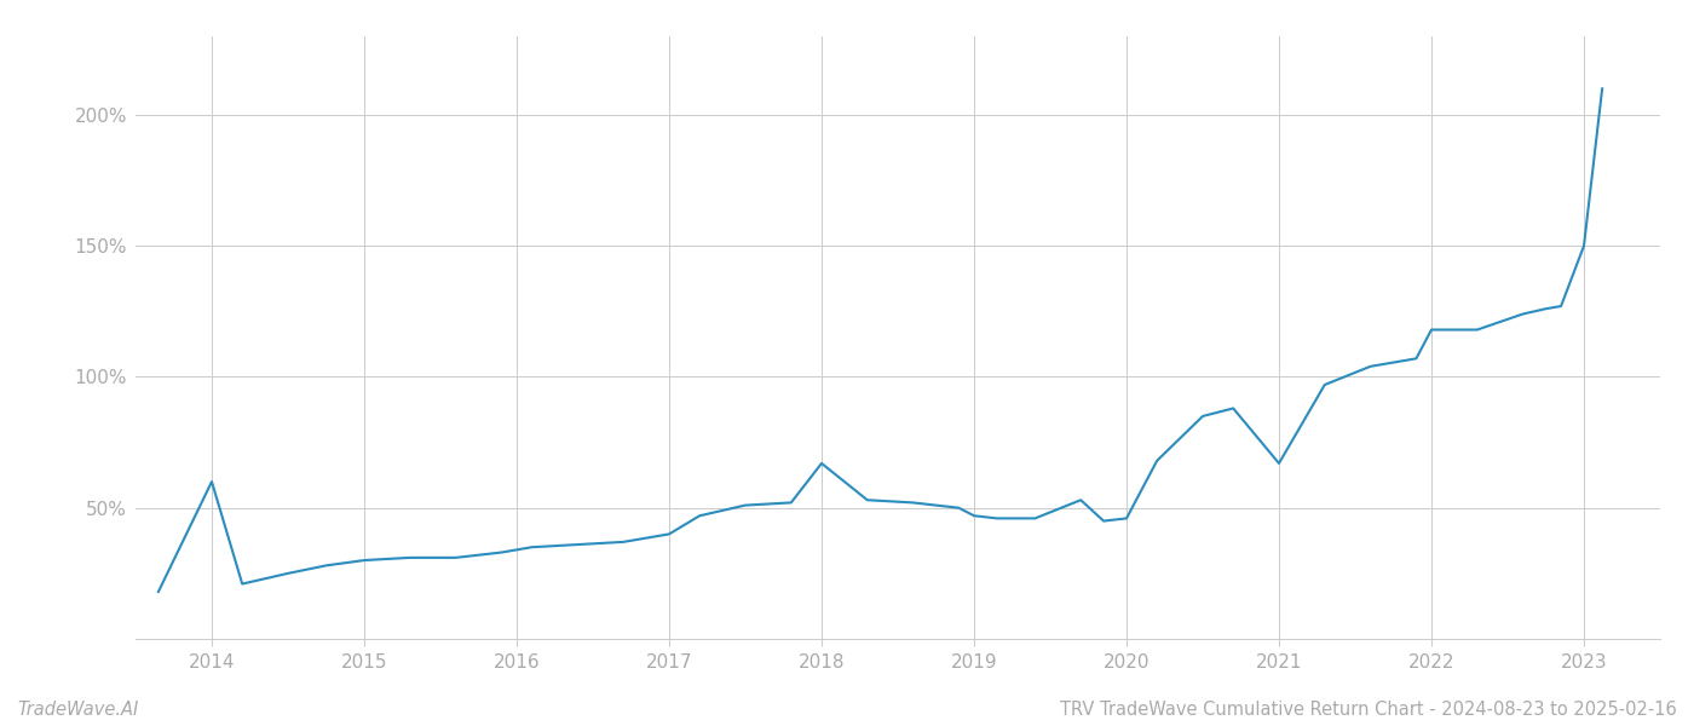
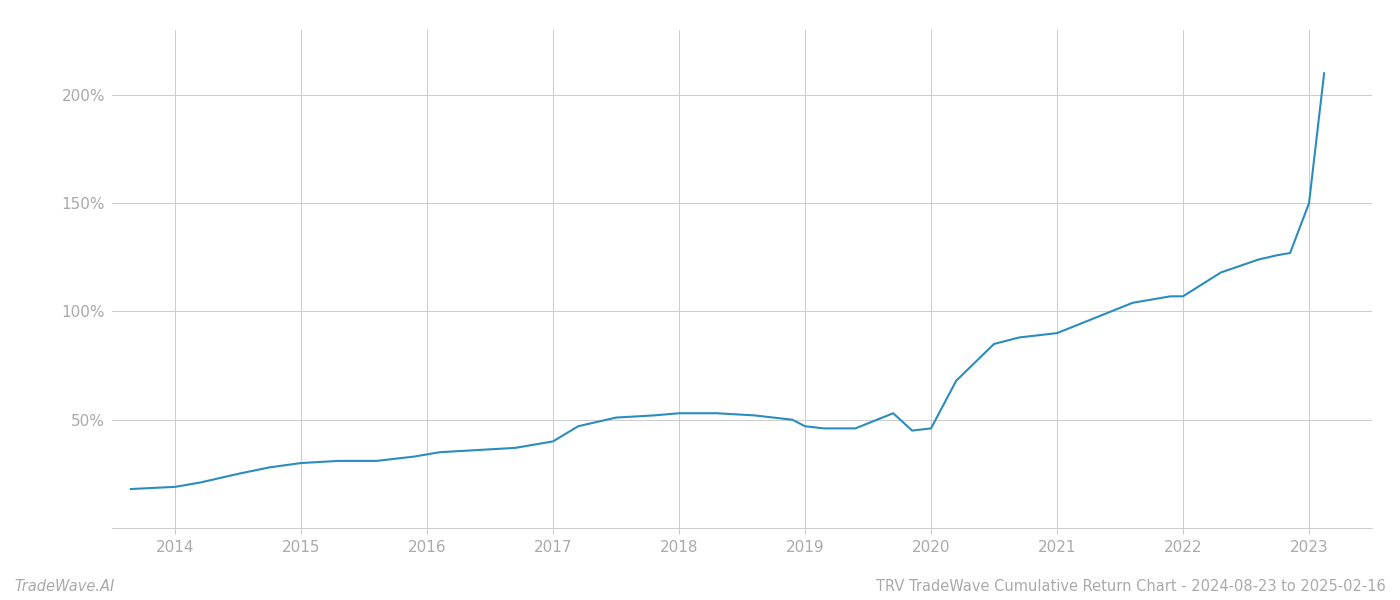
2014: 60% -> 19%
2018: 67% -> 53%
2021: 67% -> 90%
2022: 118% -> 107%
